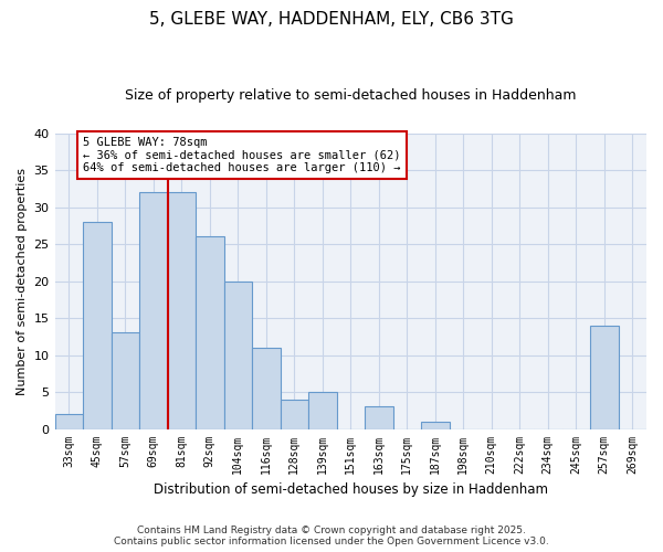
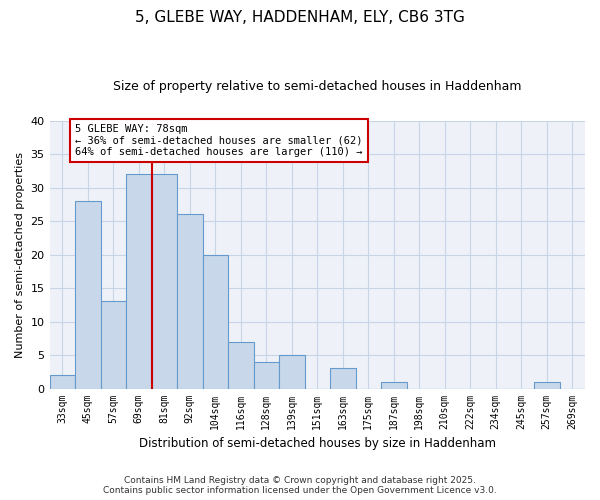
116sqm: 11 -> 7
257sqm: 14 -> 1
